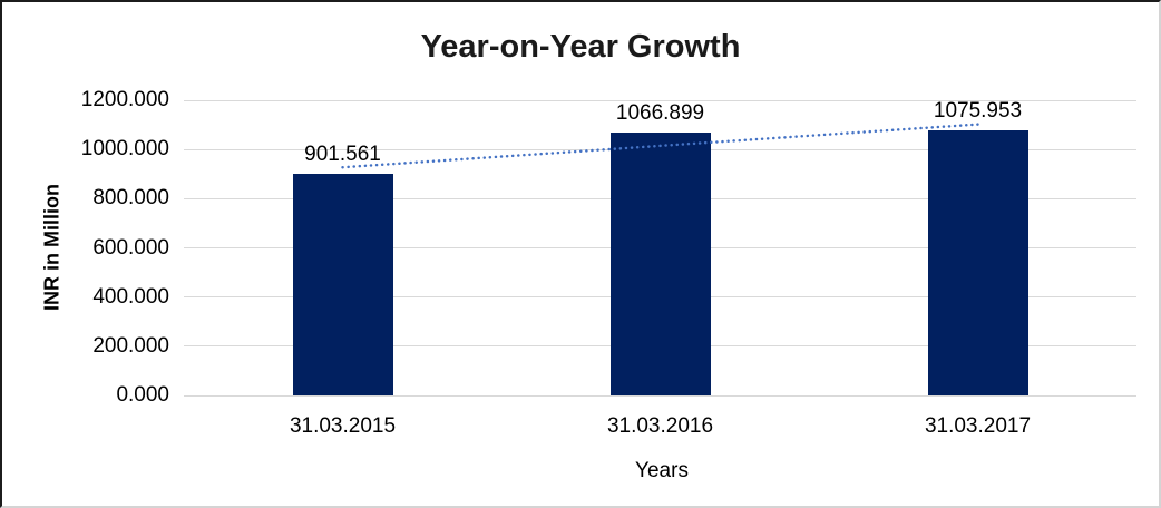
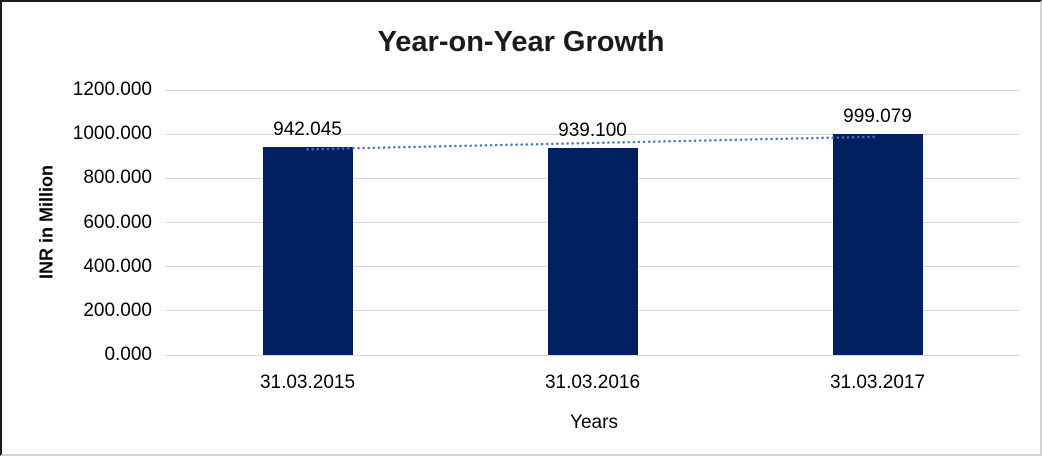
31.03.2015: 901.561 -> 942.045
31.03.2016: 1066.899 -> 939.100
31.03.2017: 1075.953 -> 999.079
